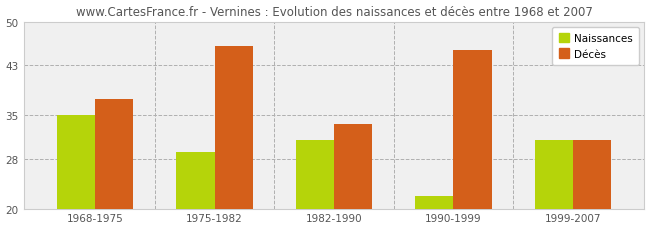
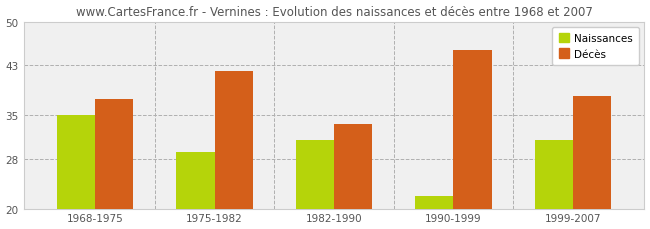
Décès/1975-1982: 46.0 -> 42.0
Décès/1999-2007: 31.0 -> 38.0
